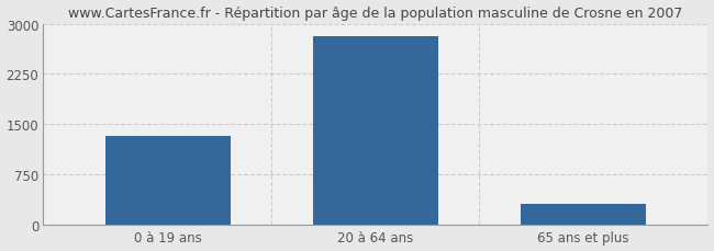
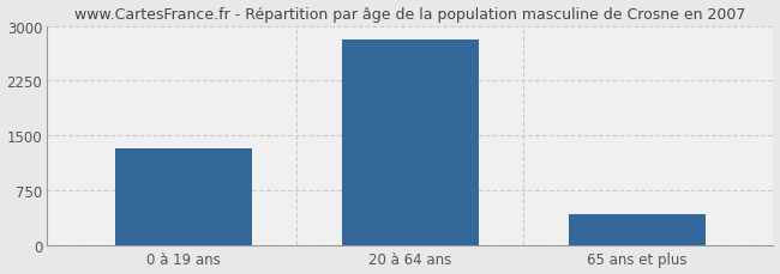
65 ans et plus: 310 -> 420
